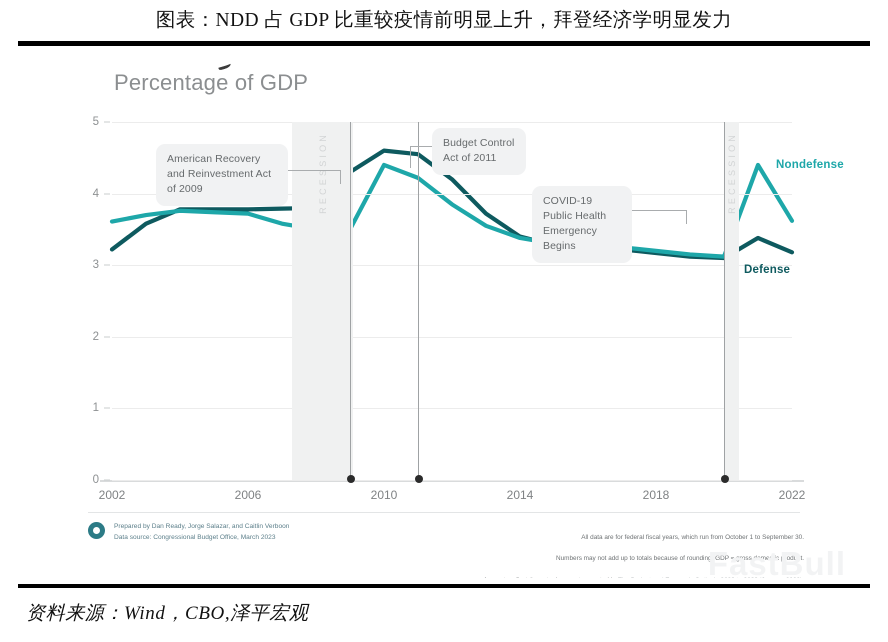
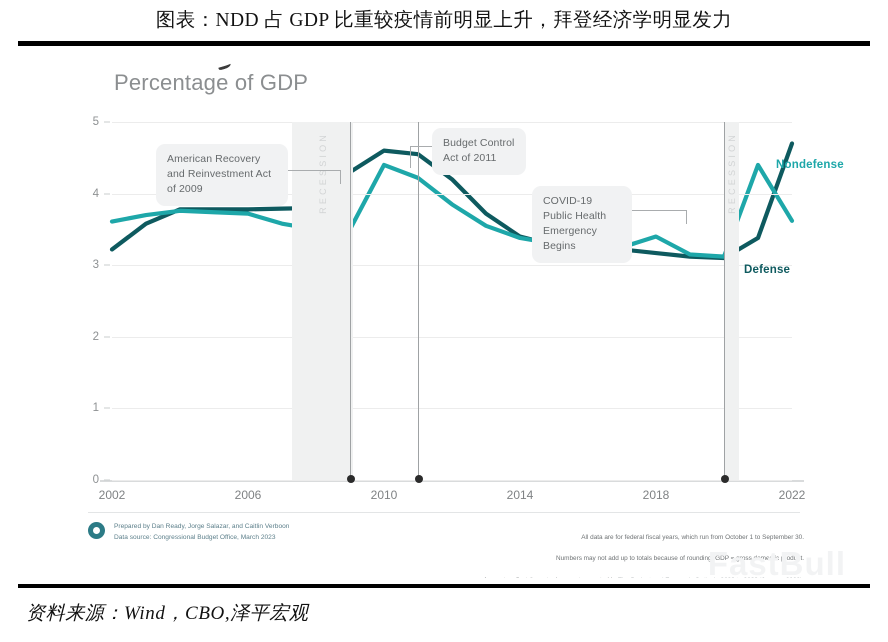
Nondefense/2018: 3.2 -> 3.4
Defense/2022: 3.2 -> 4.7
